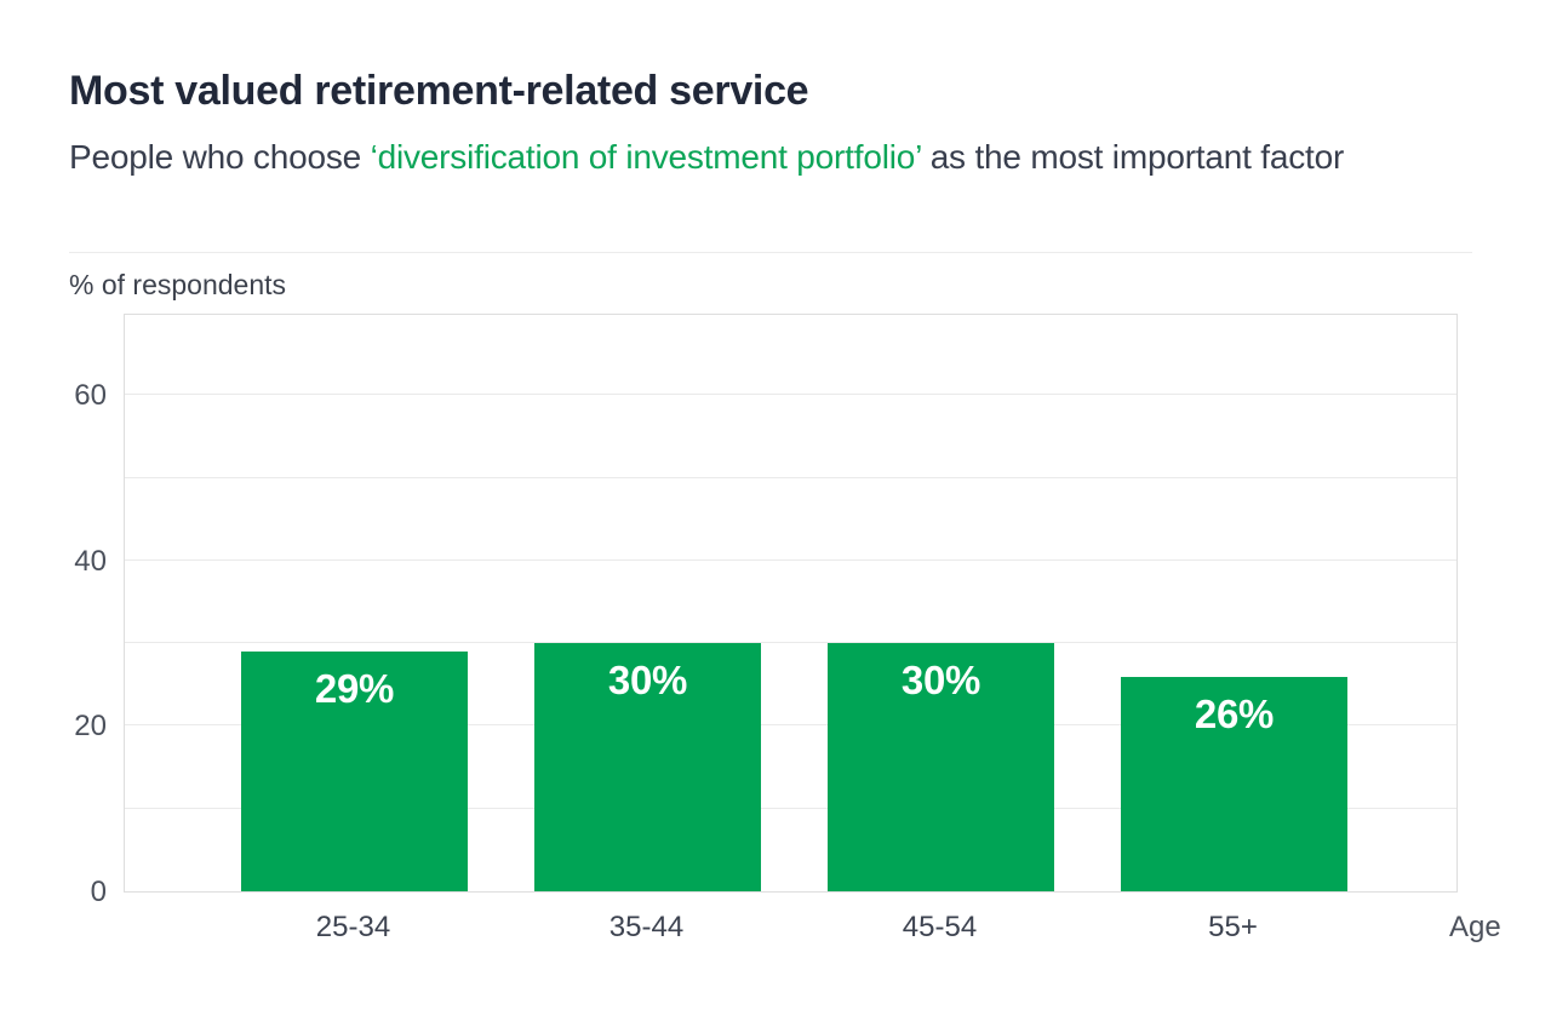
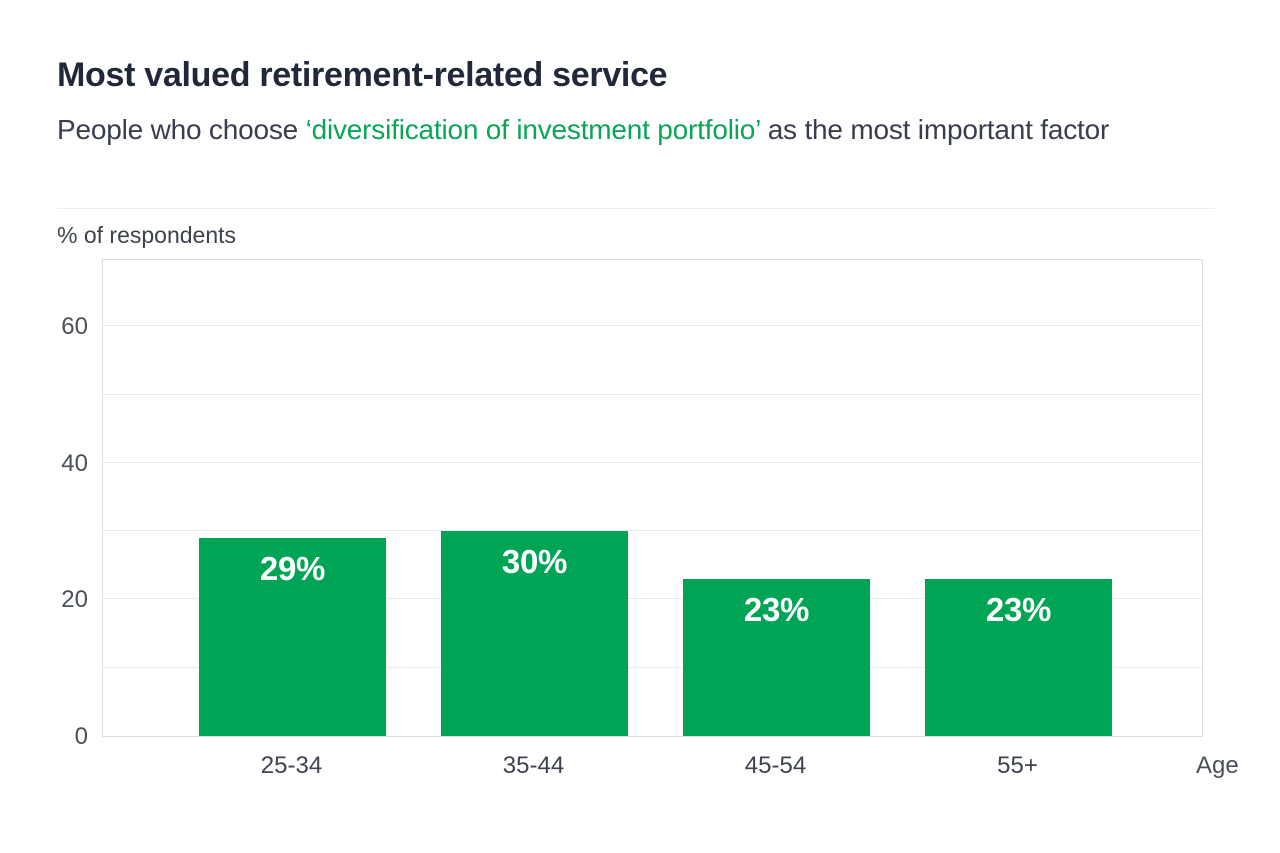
45-54: 30% -> 23%
55+: 26% -> 23%
